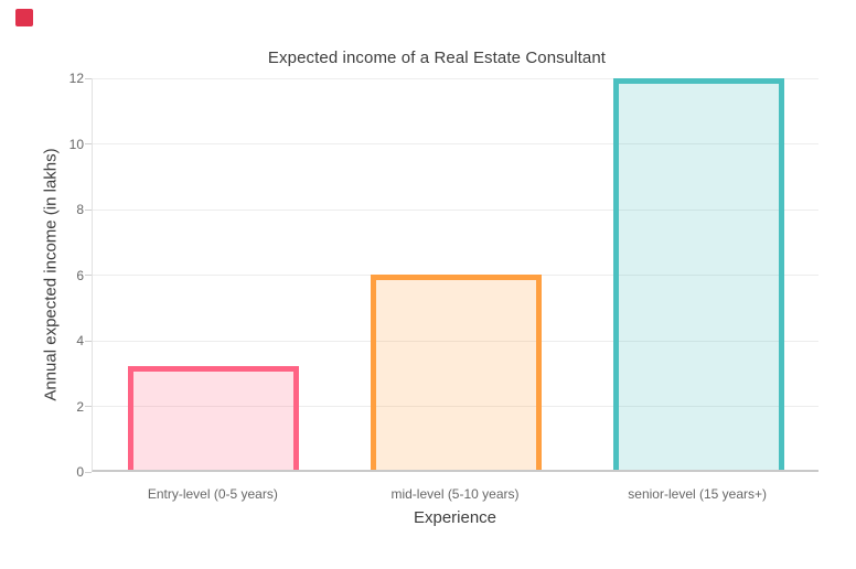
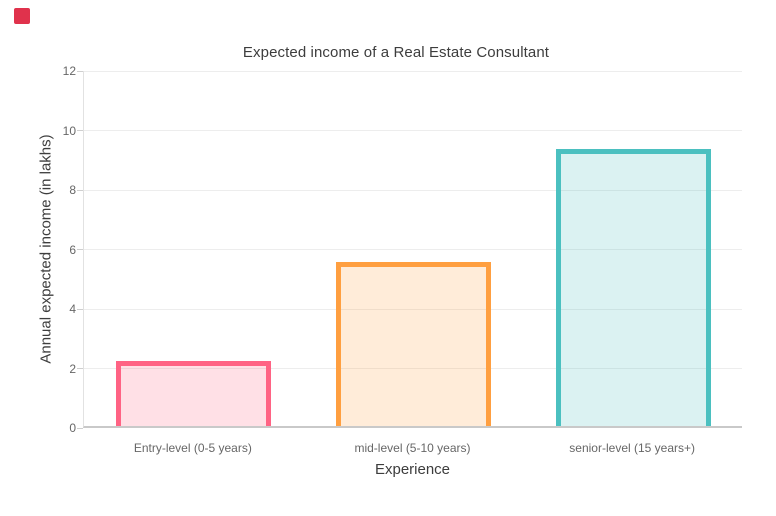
Entry-level (0-5 years): 3.1 -> 2.2
mid-level (5-10 years): 6.0 -> 5.5
senior-level (15 years+): 11.9 -> 9.3
